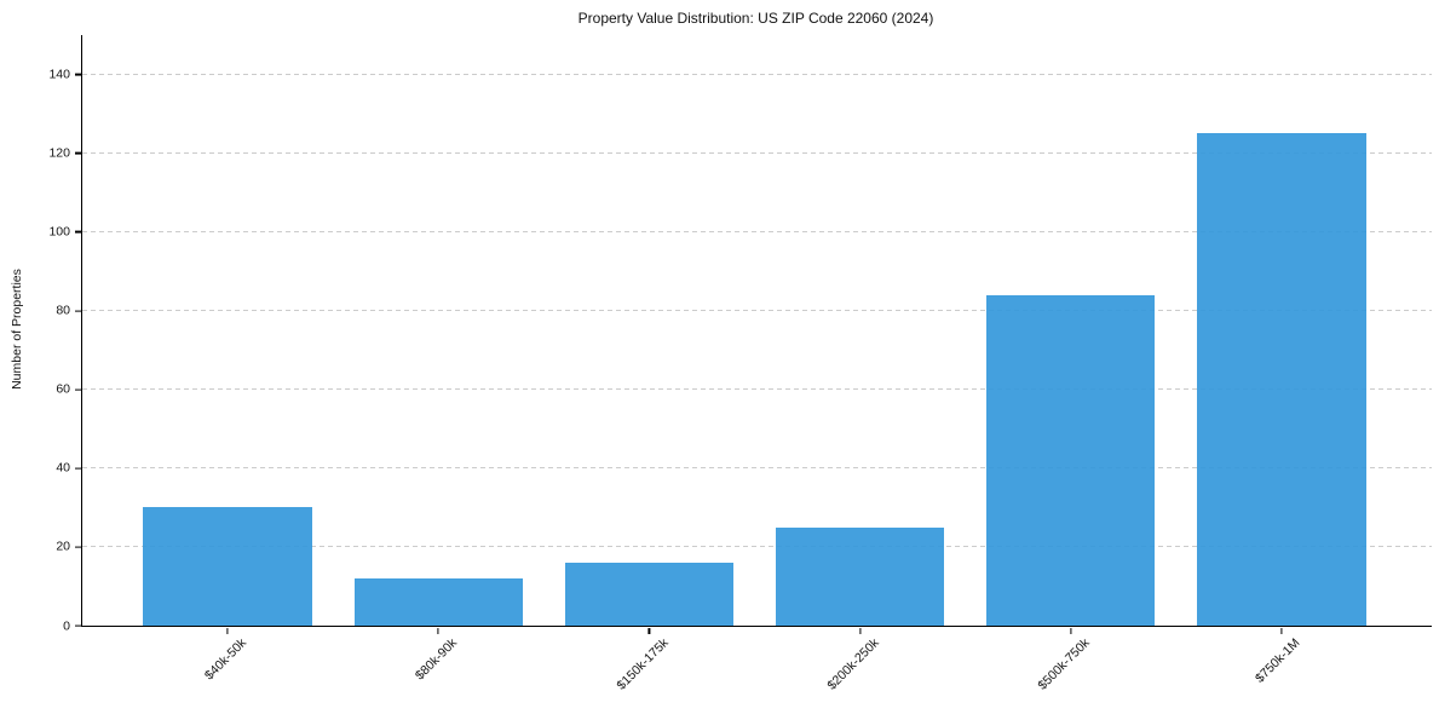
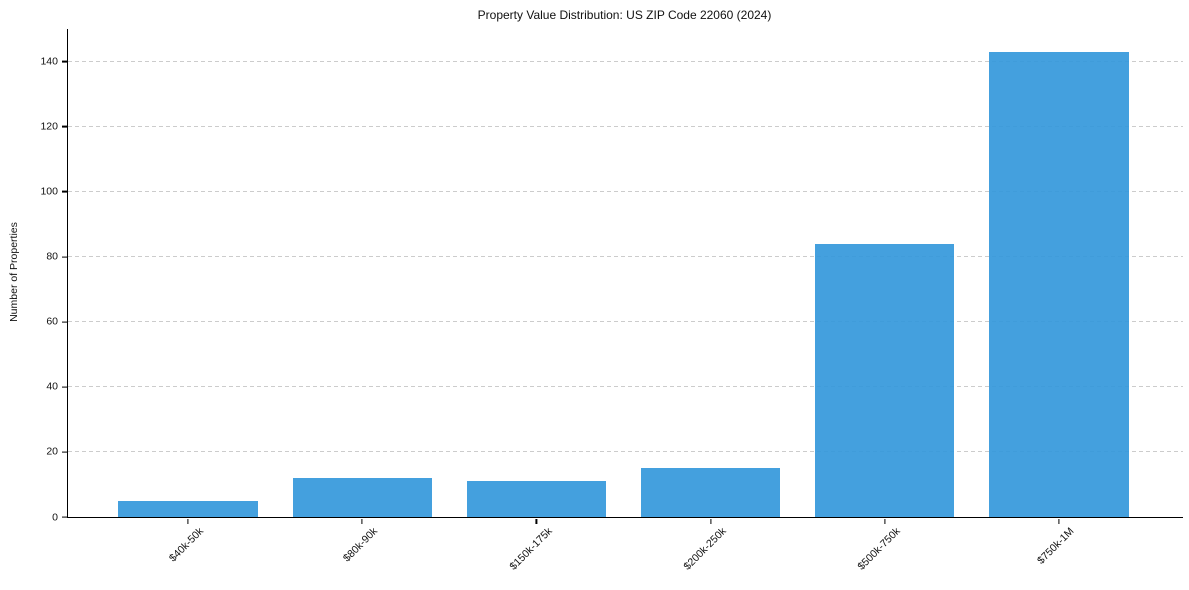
$40k-50k: 30 -> 5
$150k-175k: 16 -> 11
$200k-250k: 25 -> 15
$750k-1M: 125 -> 143
